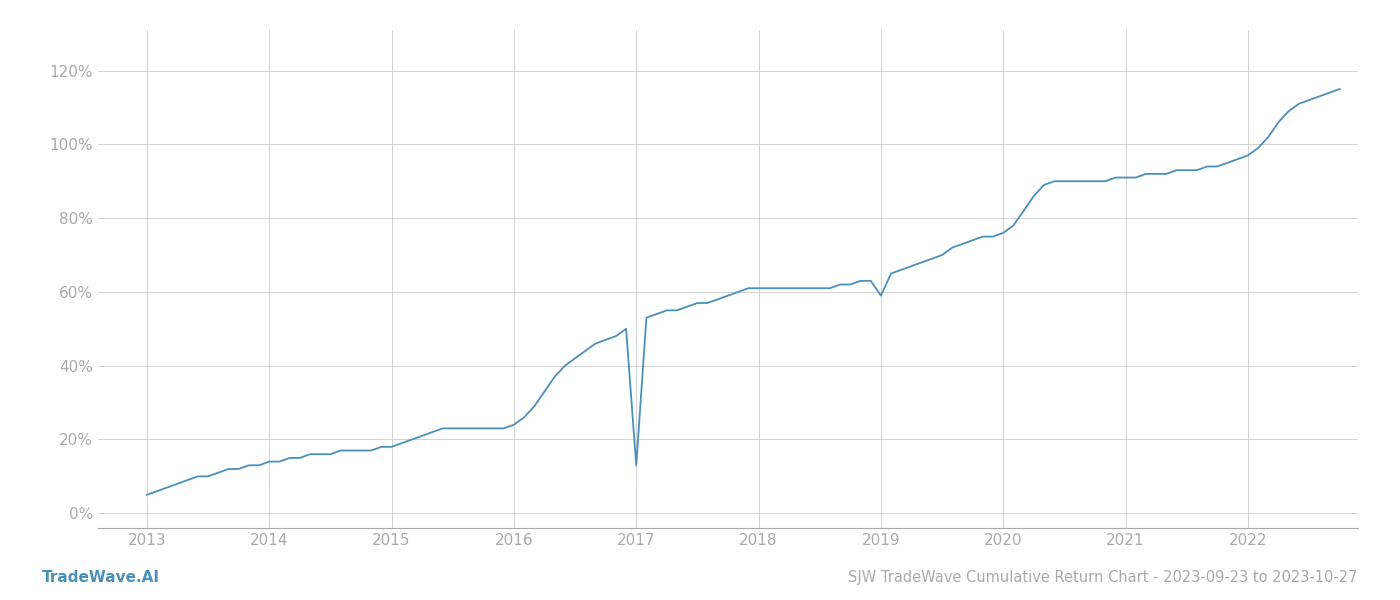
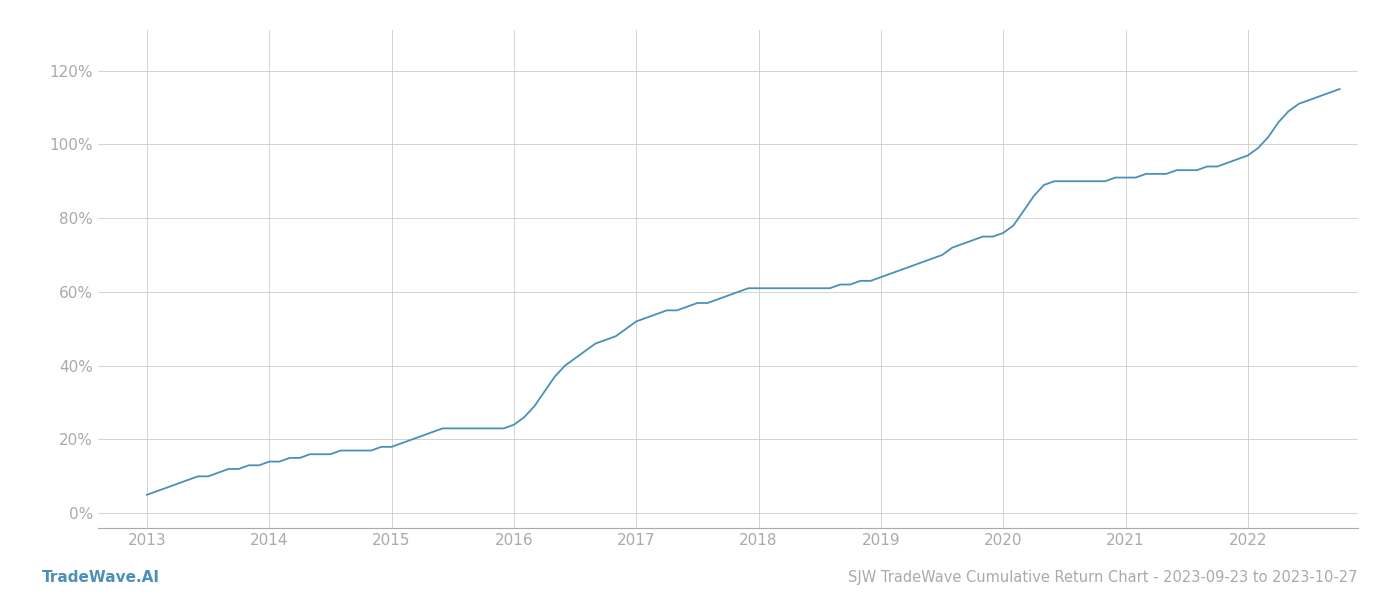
2017: 13% -> 52%
2019: 59% -> 64%
